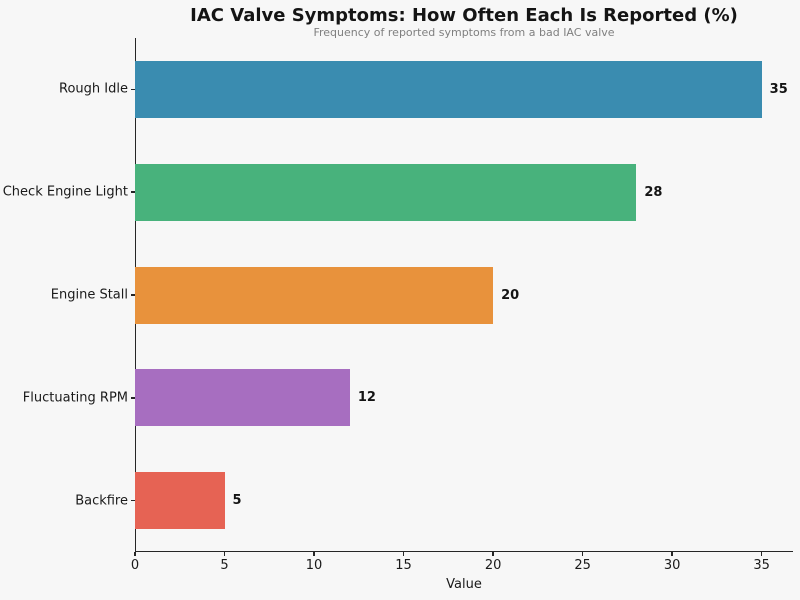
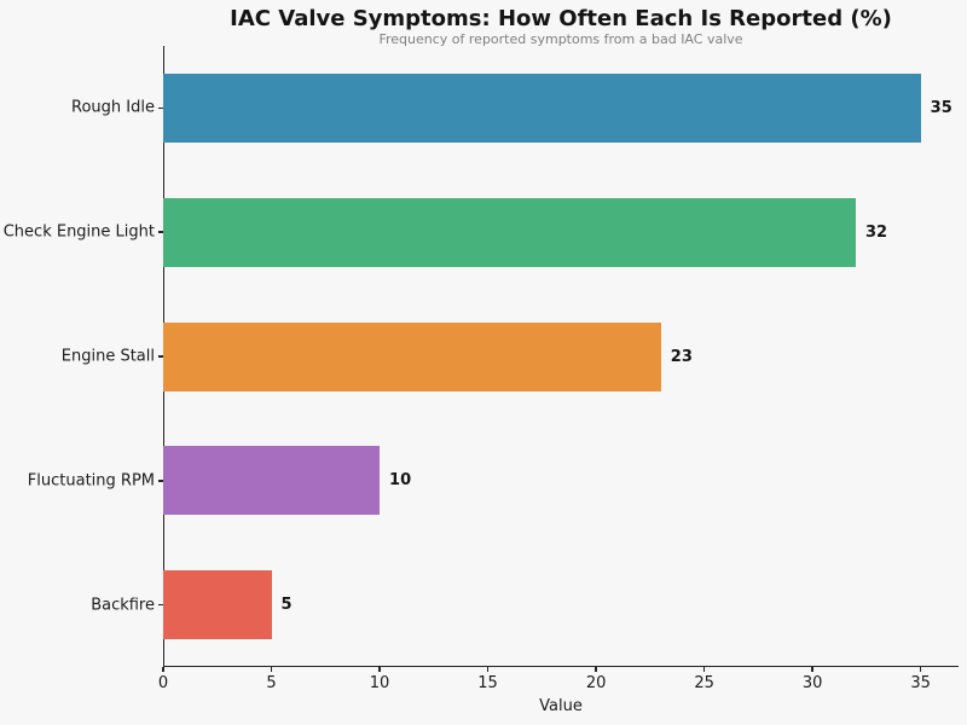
Check Engine Light: 28 -> 32
Engine Stall: 20 -> 23
Fluctuating RPM: 12 -> 10
